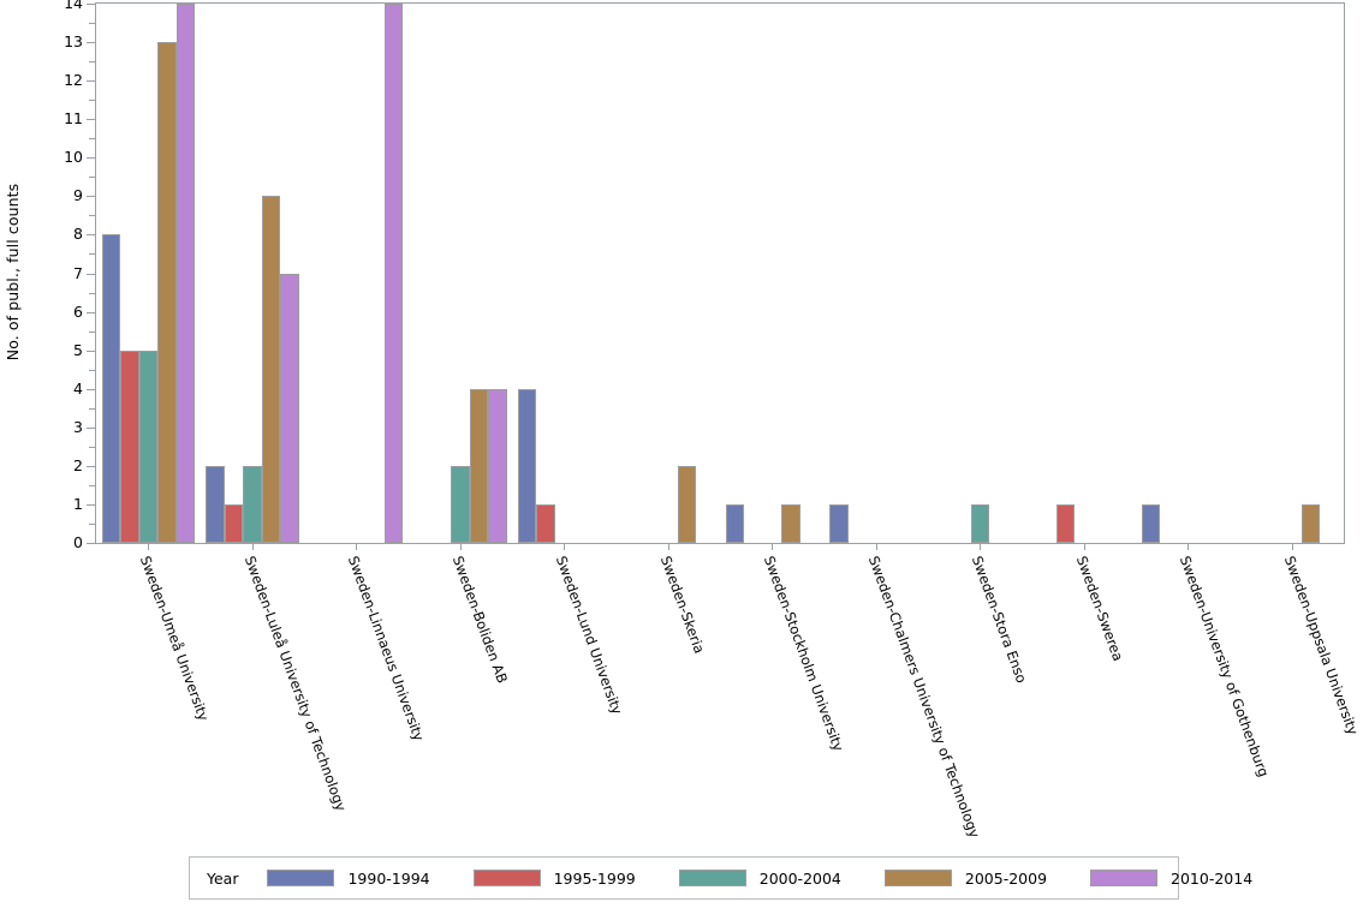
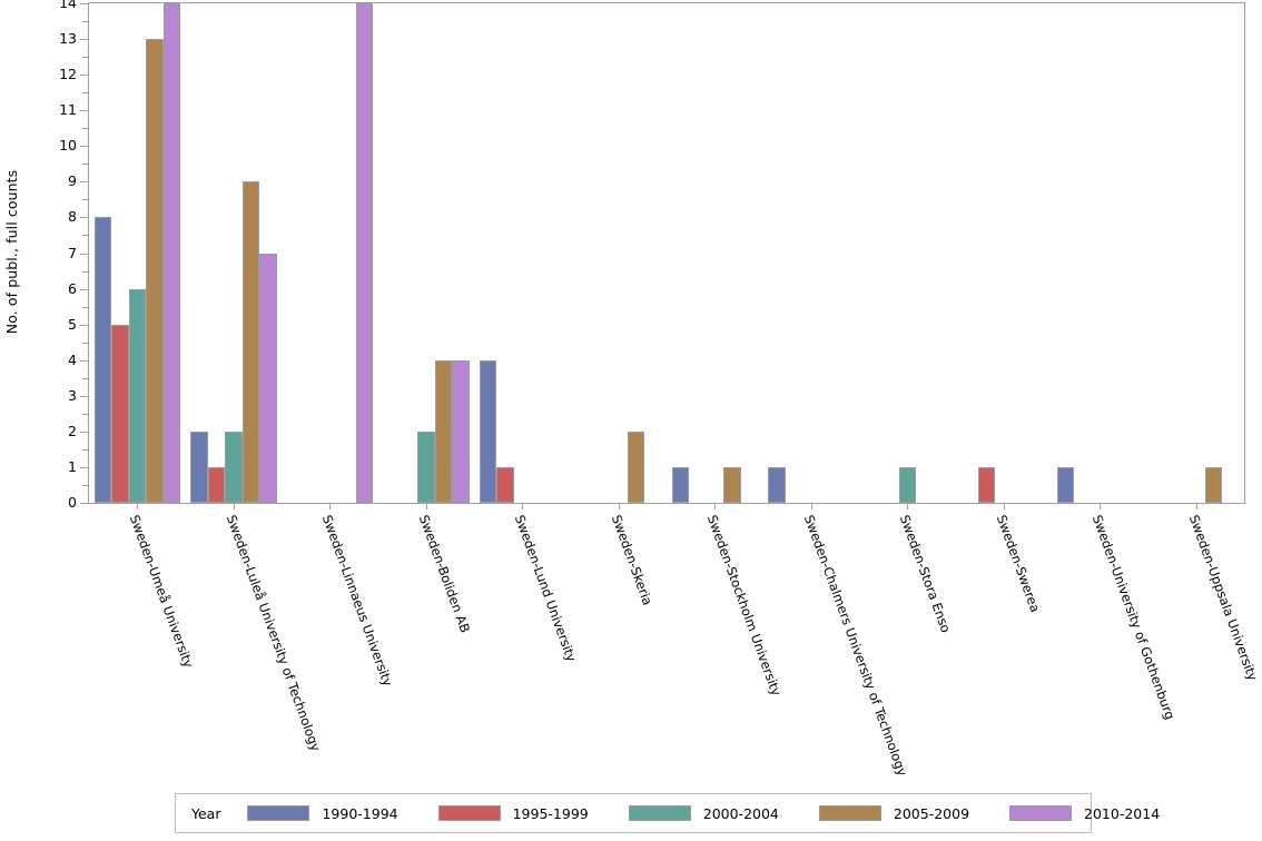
2000-2004/Sweden-Umeå University: 5 -> 6
